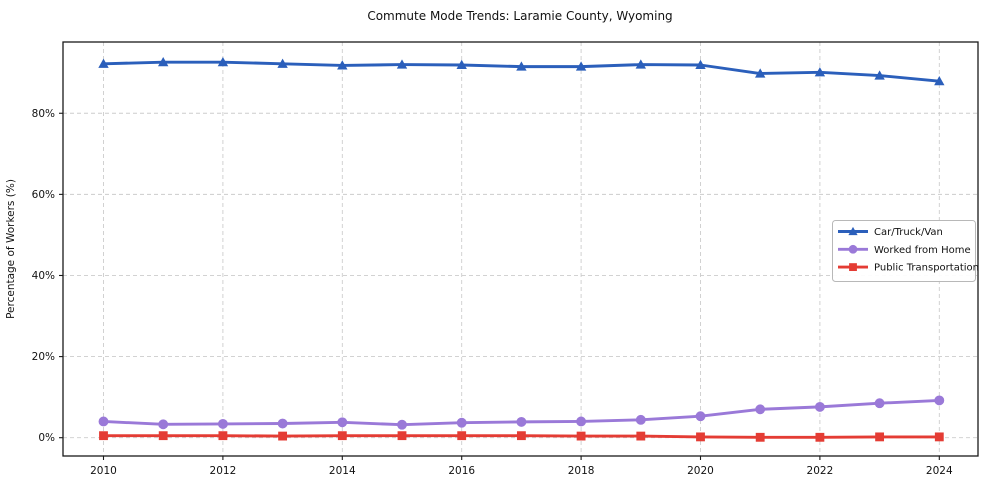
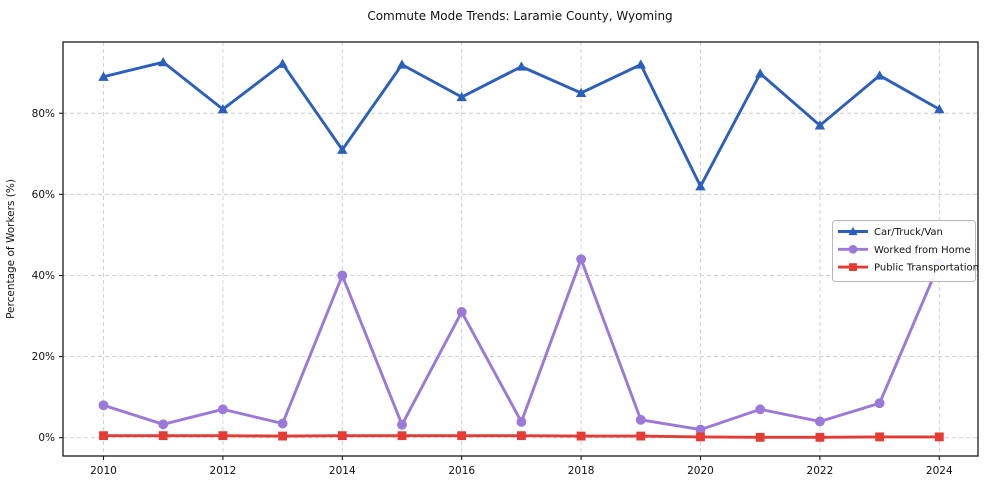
Car/Truck/Van/2010: 92% -> 89%
Worked from Home/2010: 4% -> 8%
Car/Truck/Van/2012: 93% -> 81%
Worked from Home/2012: 3% -> 7%
Car/Truck/Van/2014: 92% -> 71%
Worked from Home/2014: 4% -> 40%
Car/Truck/Van/2016: 92% -> 84%
Worked from Home/2016: 4% -> 31%
Car/Truck/Van/2018: 92% -> 85%
Worked from Home/2018: 4% -> 44%
Car/Truck/Van/2020: 92% -> 62%
Worked from Home/2020: 5% -> 2%
Car/Truck/Van/2022: 90% -> 77%
Worked from Home/2022: 8% -> 4%
Car/Truck/Van/2024: 88% -> 81%
Worked from Home/2024: 9% -> 43%
